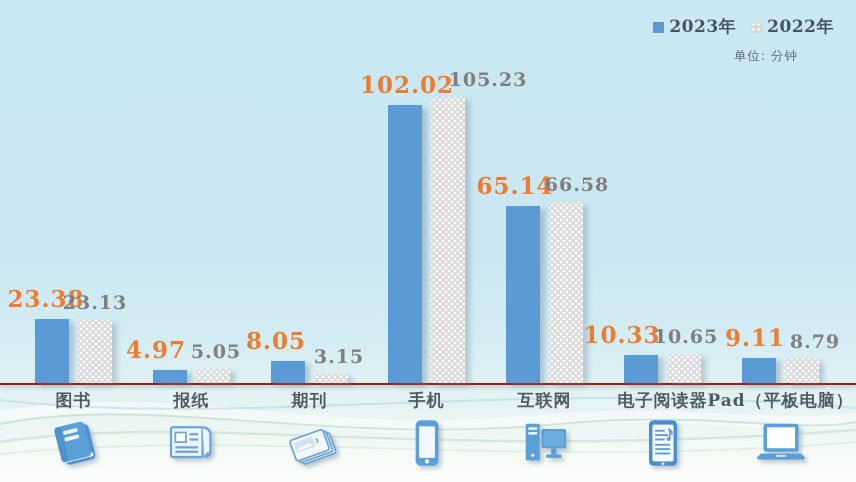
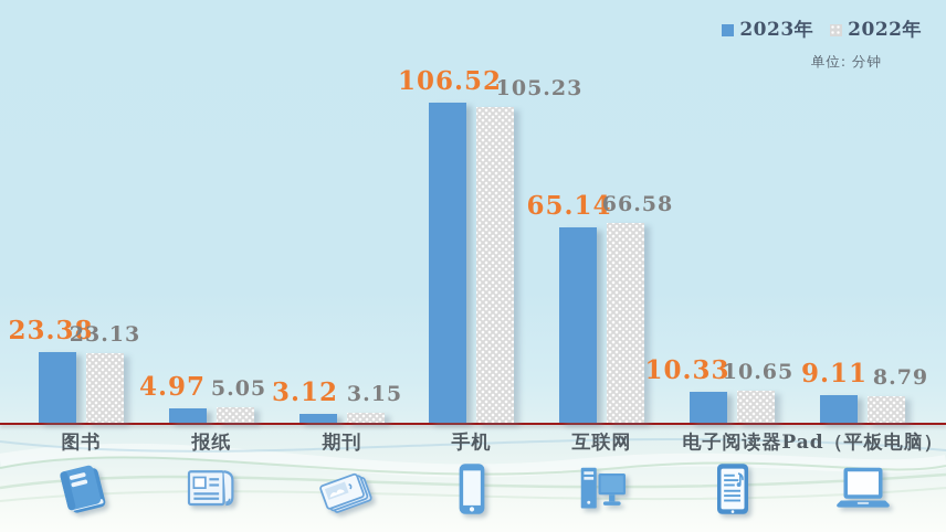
2023年/期刊: 8.05 -> 3.12
2023年/手机: 102.02 -> 106.52
